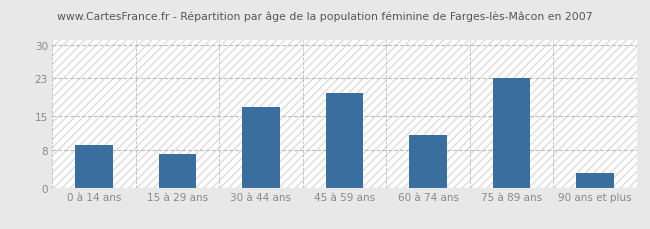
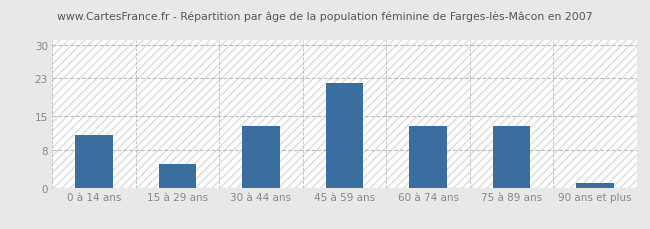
0 à 14 ans: 9 -> 11
15 à 29 ans: 7 -> 5
30 à 44 ans: 17 -> 13
45 à 59 ans: 20 -> 22
60 à 74 ans: 11 -> 13
75 à 89 ans: 23 -> 13
90 ans et plus: 3 -> 1
